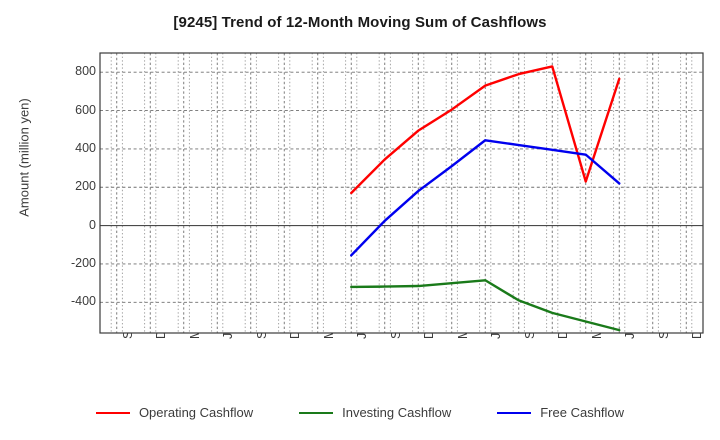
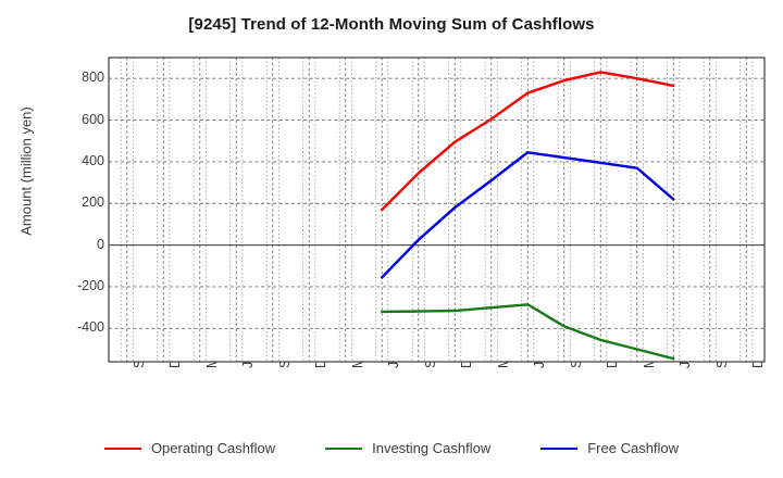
Operating Cashflow/Mar-25: 230 -> 800
